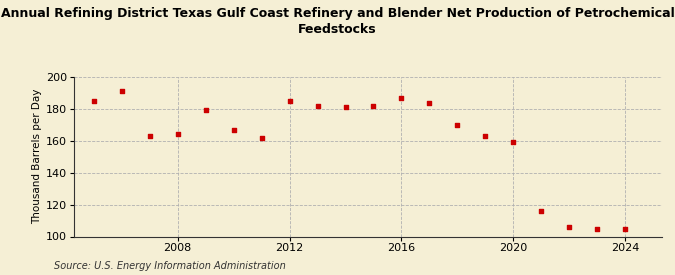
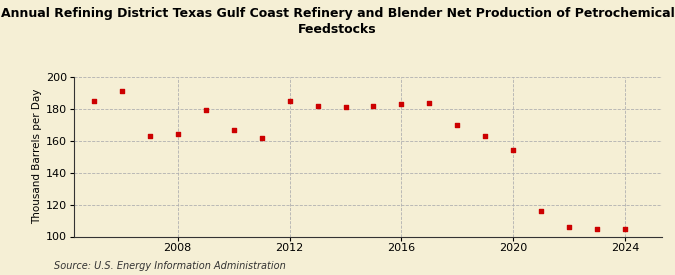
2016: 187 -> 183
2020: 159 -> 154
